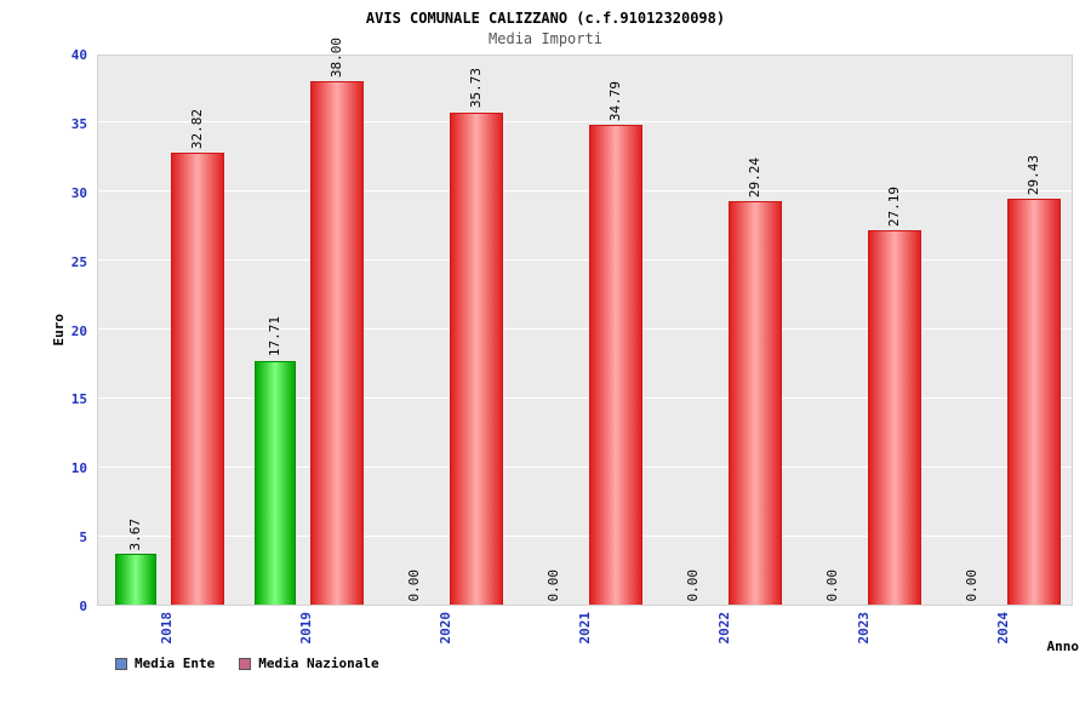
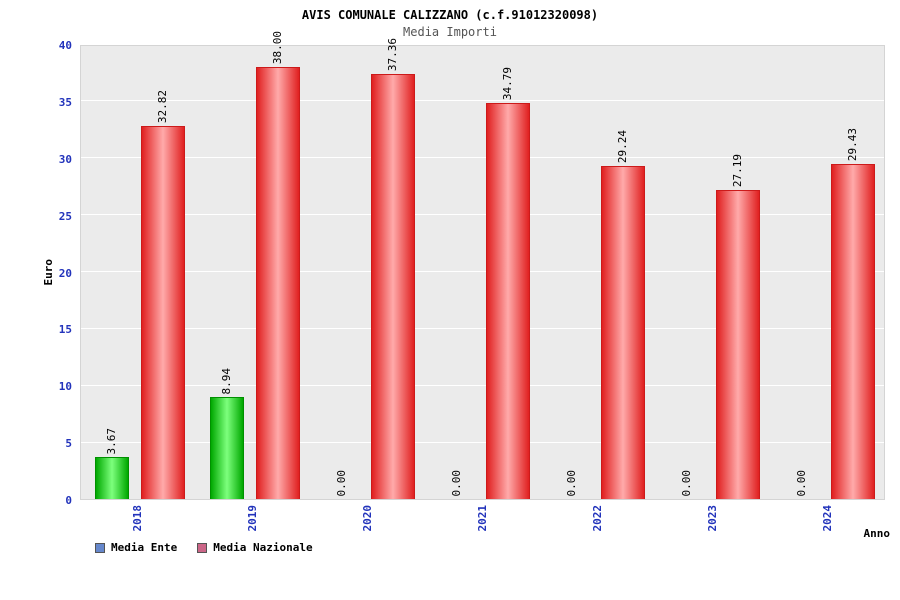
Media Ente/2019: 17.71 -> 8.94
Media Nazionale/2020: 35.73 -> 37.36
